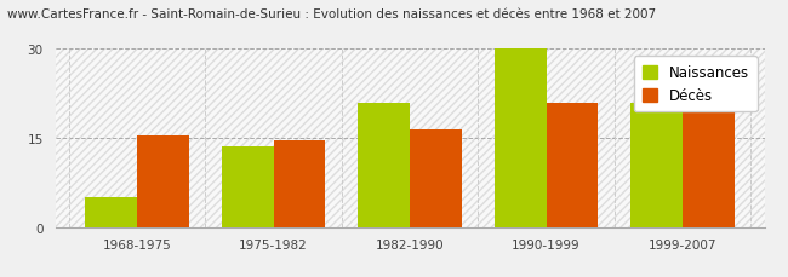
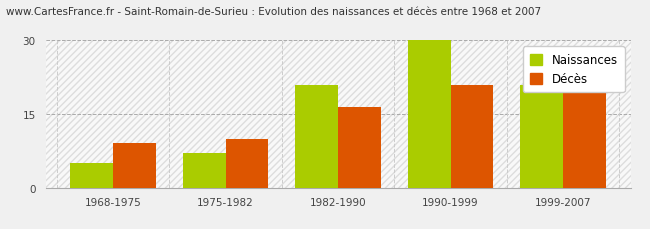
Décès/1968-1975: 15.5 -> 9.0
Naissances/1975-1982: 13.5 -> 7.0
Décès/1975-1982: 14.5 -> 10.0
